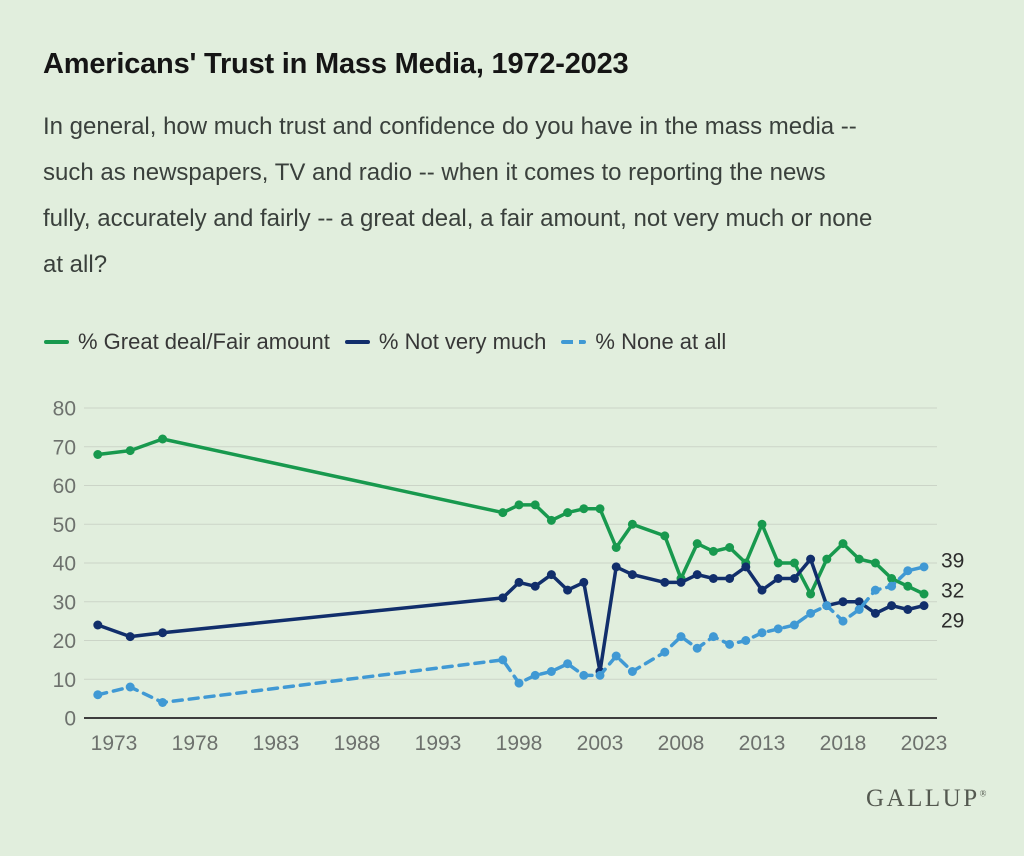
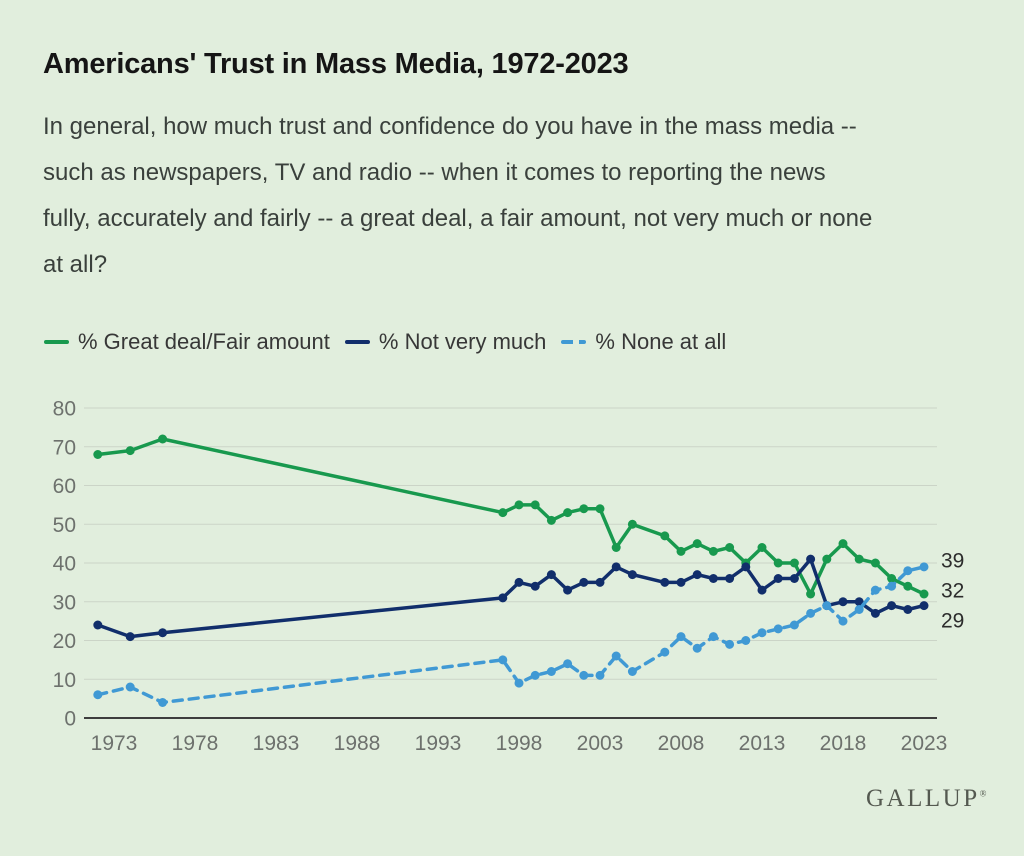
% Not very much/2003: 12 -> 35
% Great deal/Fair amount/2008: 36 -> 43
% Great deal/Fair amount/2013: 50 -> 44
